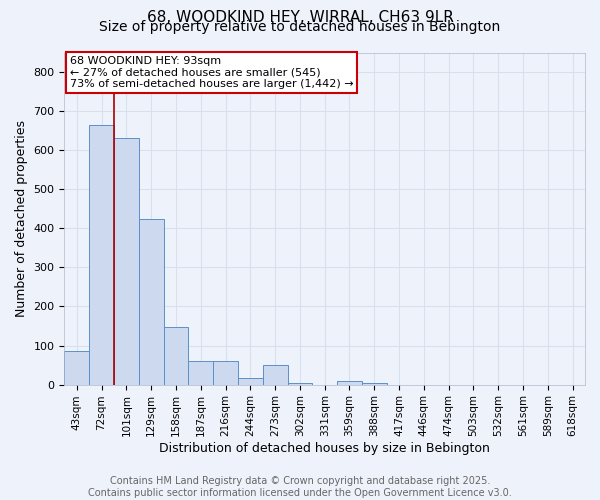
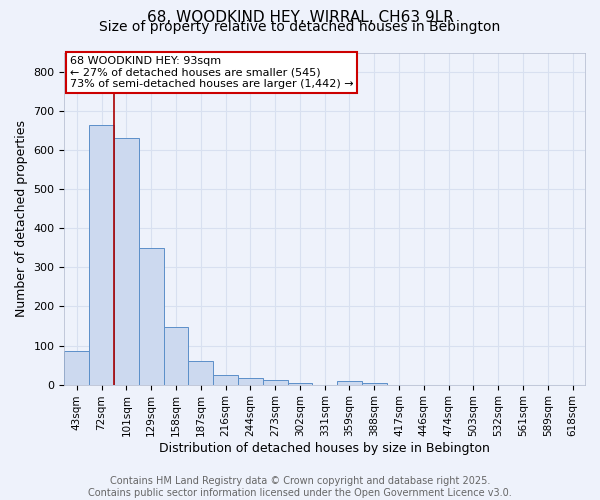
129sqm: 425 -> 350
216sqm: 60 -> 25
273sqm: 50 -> 12
